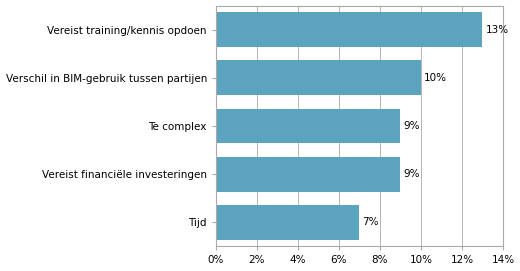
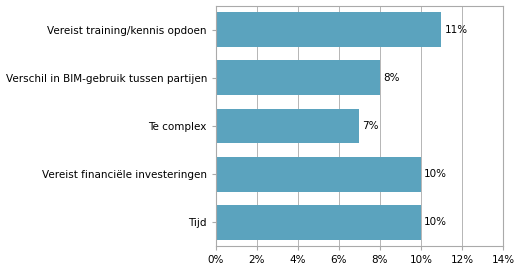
Vereist training/kennis opdoen: 13% -> 11%
Verschil in BIM-gebruik tussen partijen: 10% -> 8%
Te complex: 9% -> 7%
Vereist financiële investeringen: 9% -> 10%
Tijd: 7% -> 10%
